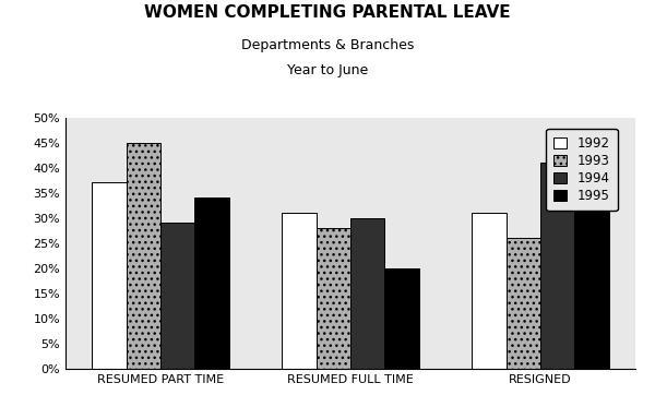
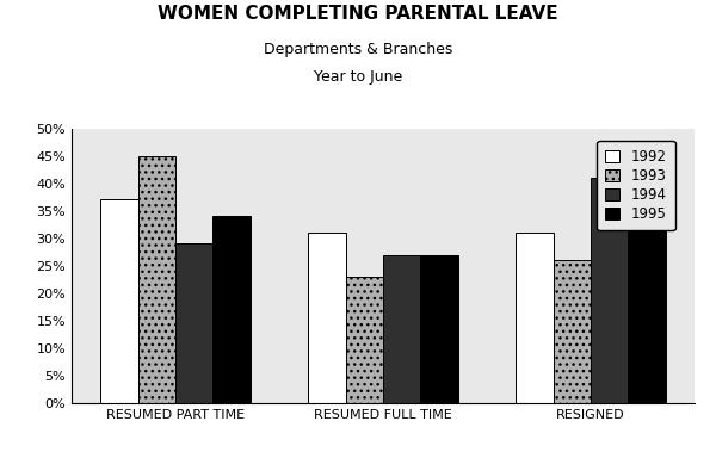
1993/RESUMED FULL TIME: 28% -> 23%
1994/RESUMED FULL TIME: 30% -> 27%
1995/RESUMED FULL TIME: 20% -> 27%
